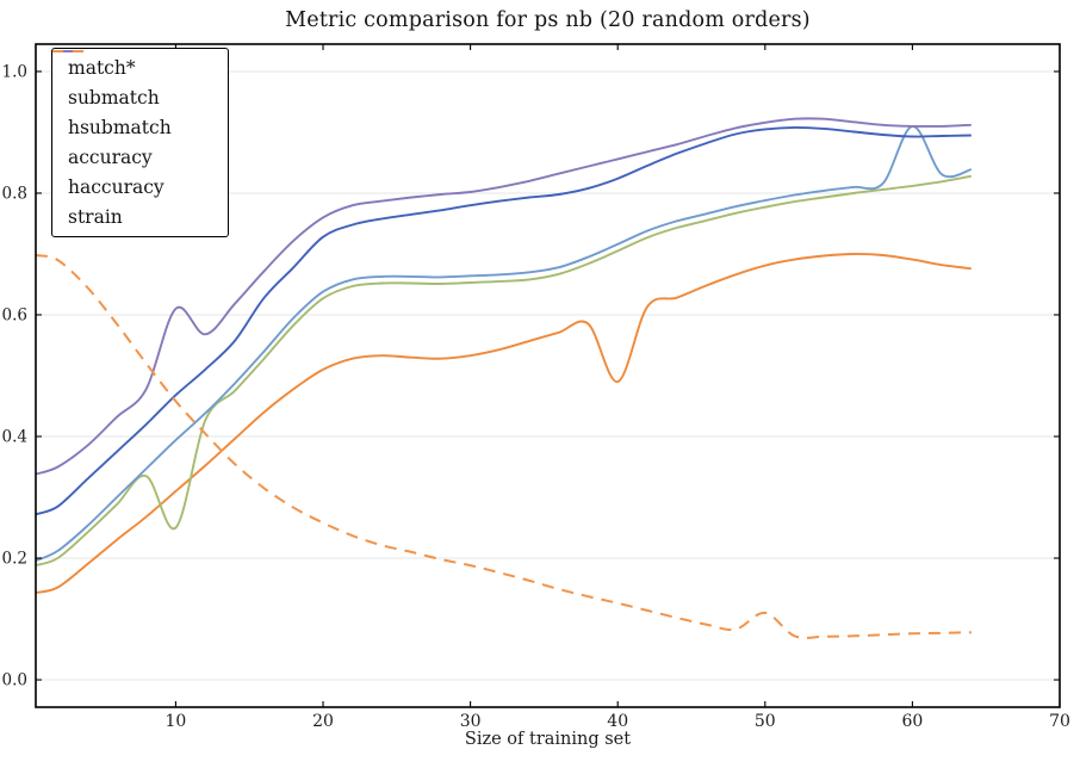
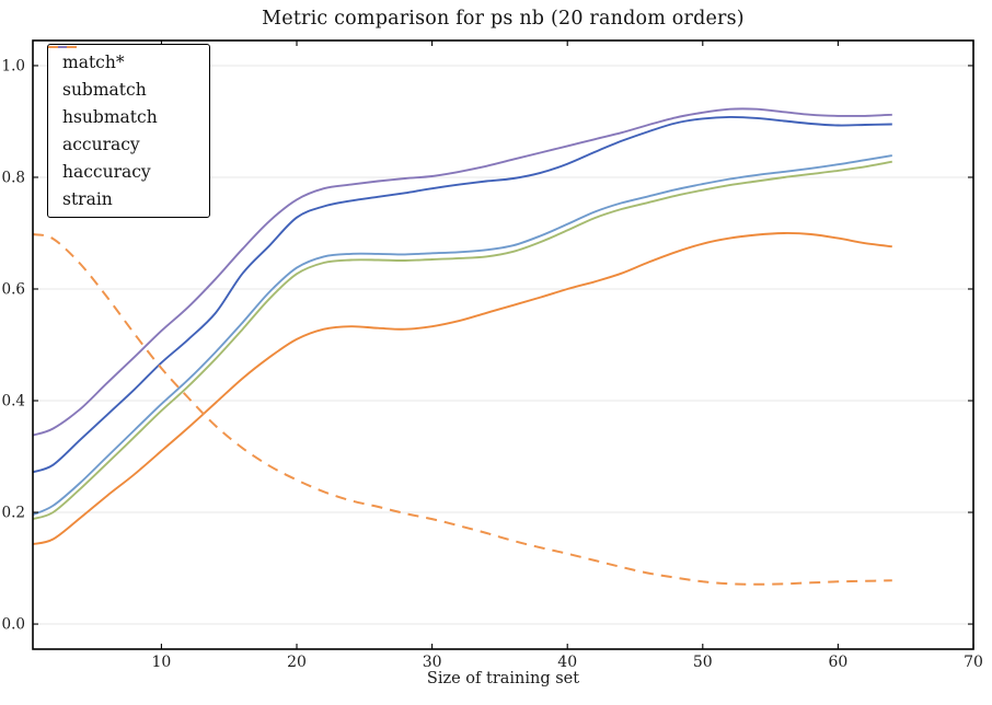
submatch/10: 0.25 -> 0.38
haccuracy/10: 0.61 -> 0.53
match*/40: 0.49 -> 0.60
strain/50: 0.11 -> 0.08
hsubmatch/60: 0.91 -> 0.82
